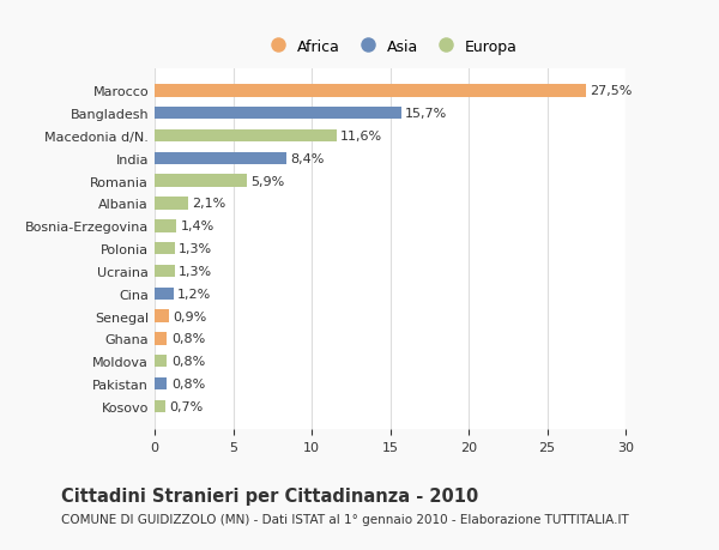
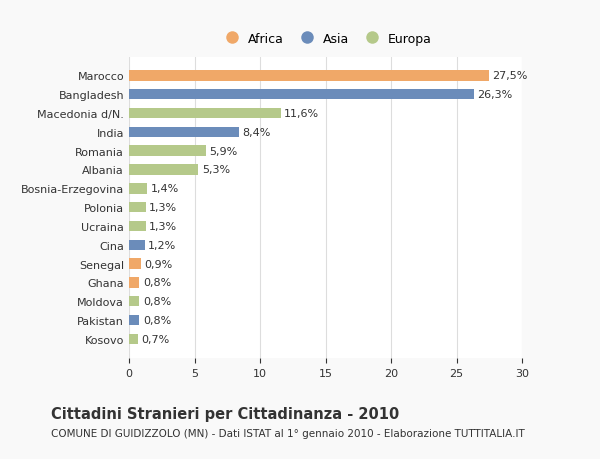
Bangladesh: 15,7% -> 26,3%
Albania: 2,1% -> 5,3%
